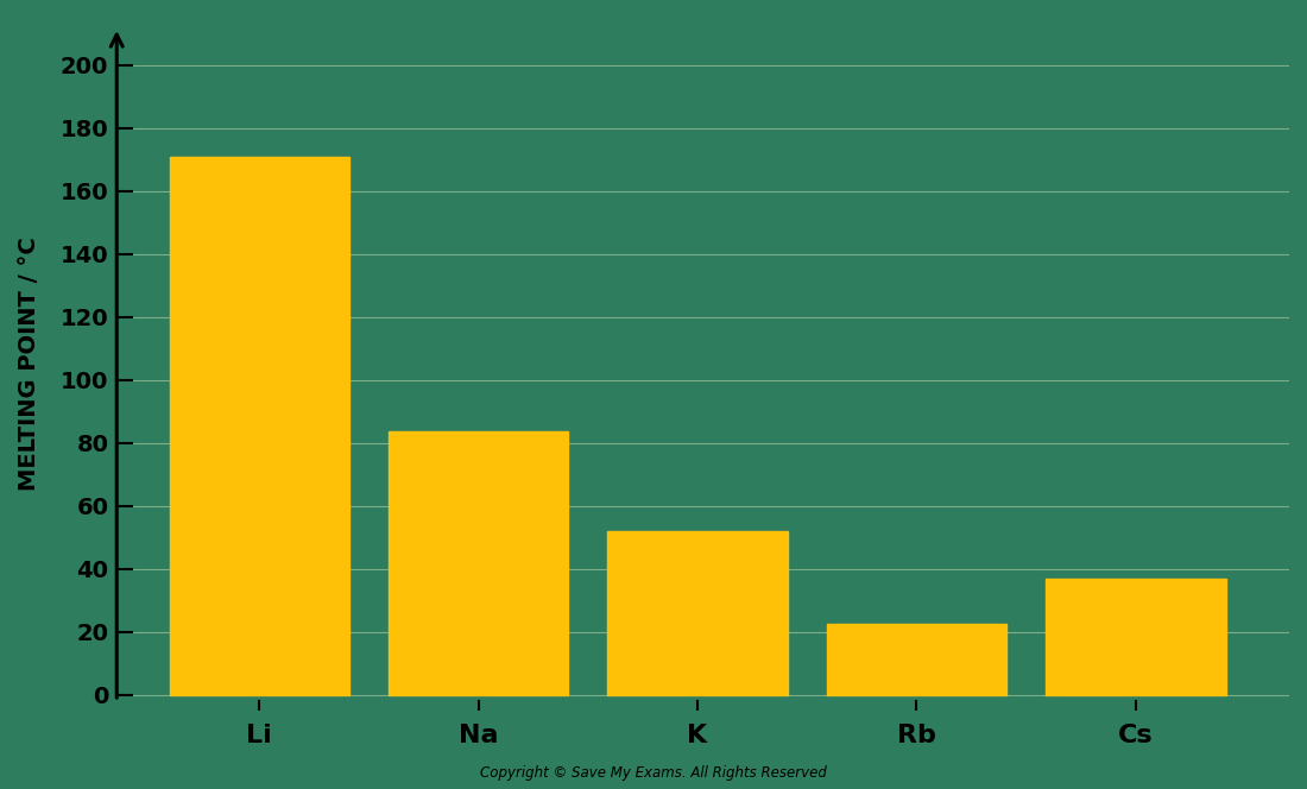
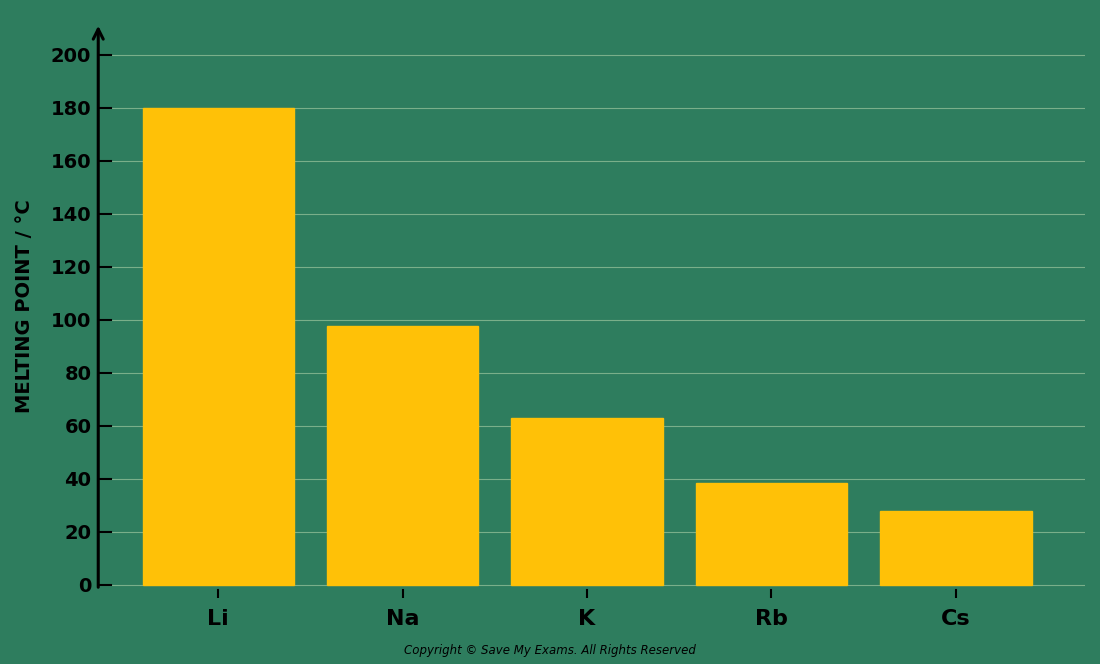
Li: 171.0 -> 180.0
Na: 83.5 -> 97.5
K: 52.0 -> 63.0
Rb: 22.5 -> 38.5
Cs: 37.0 -> 28.0
